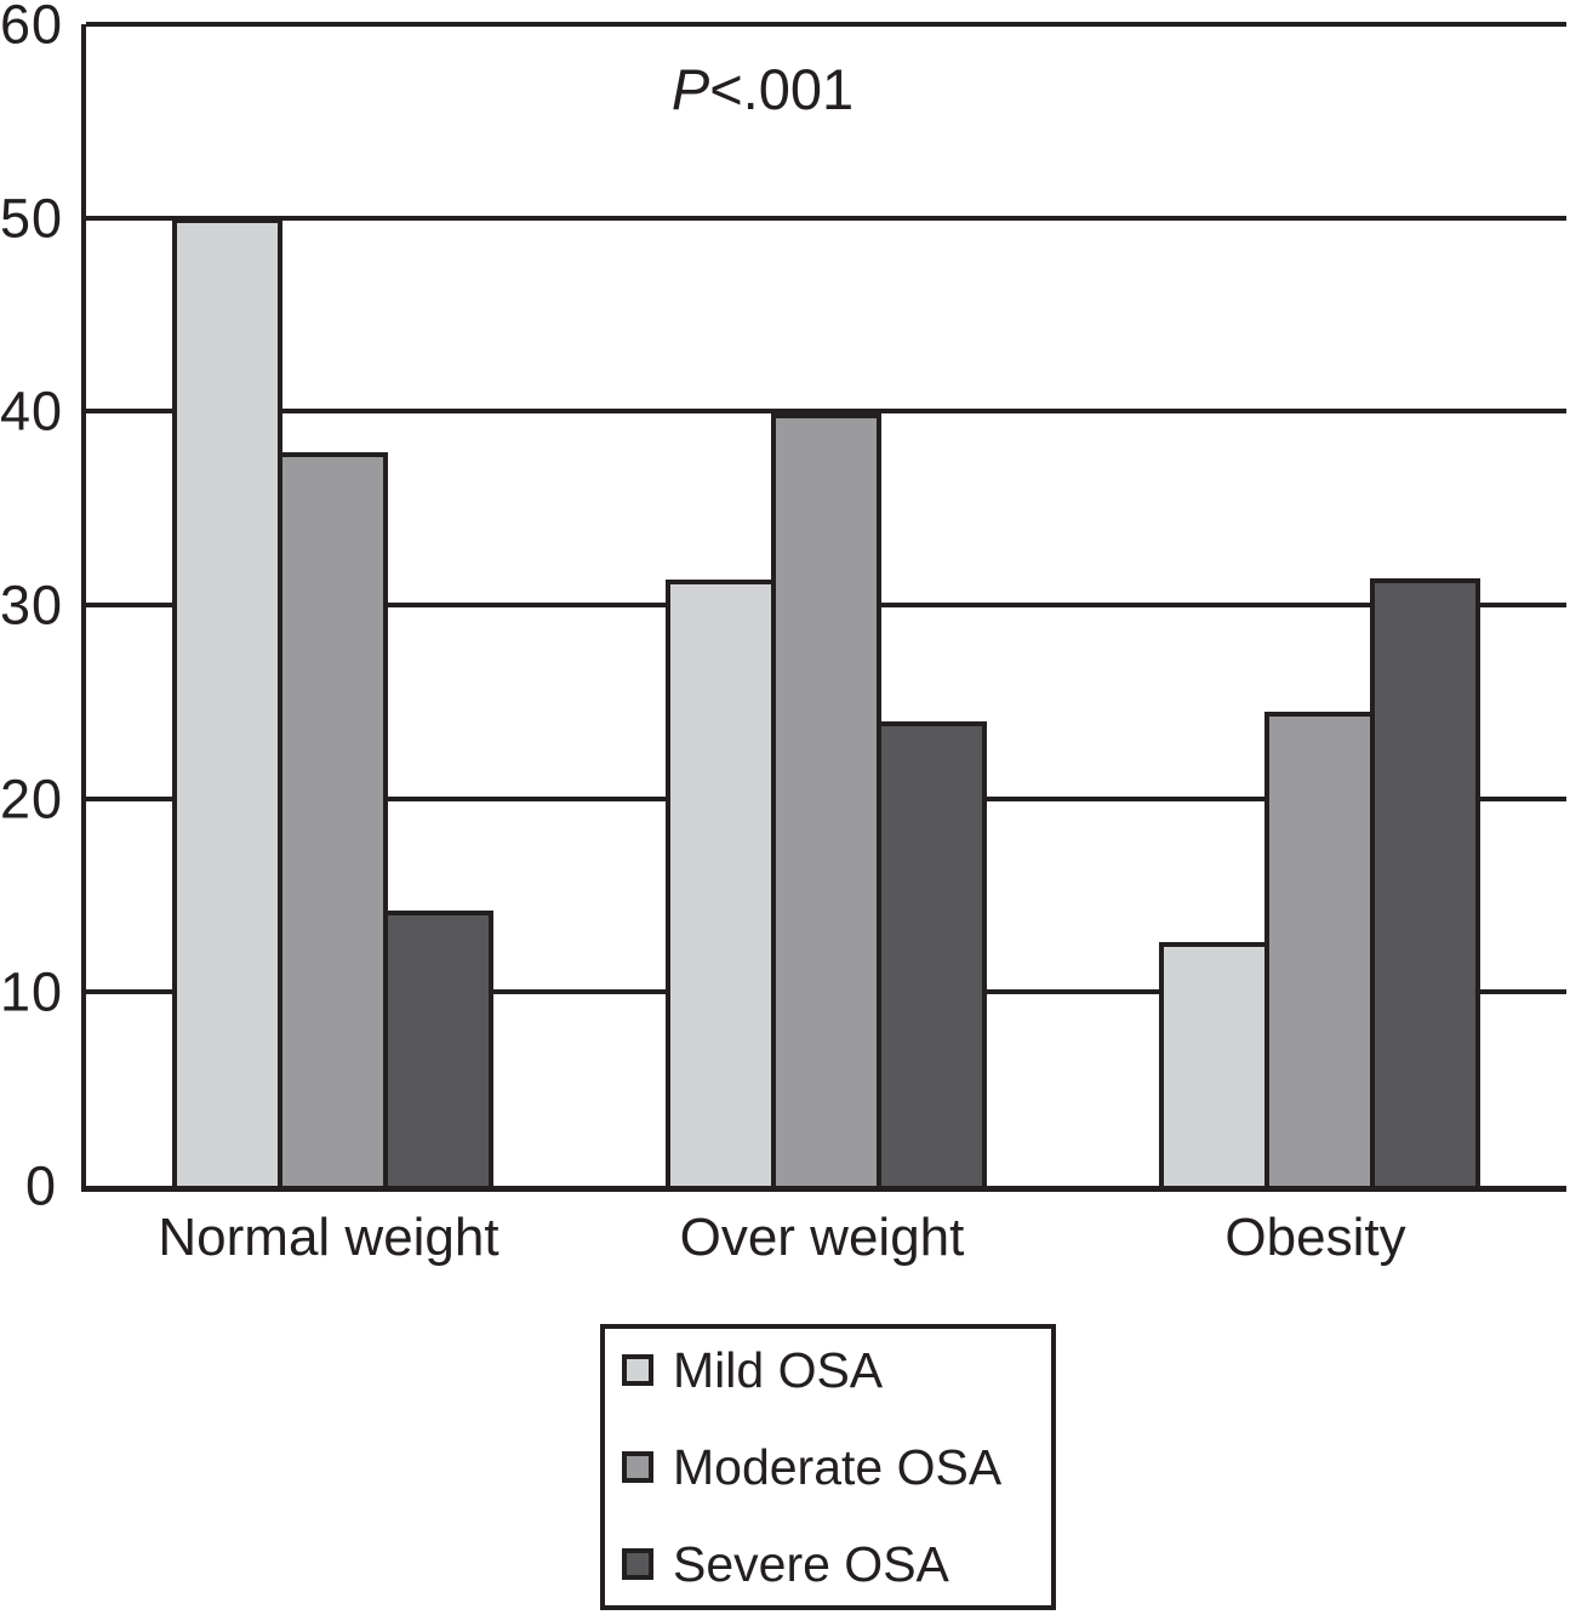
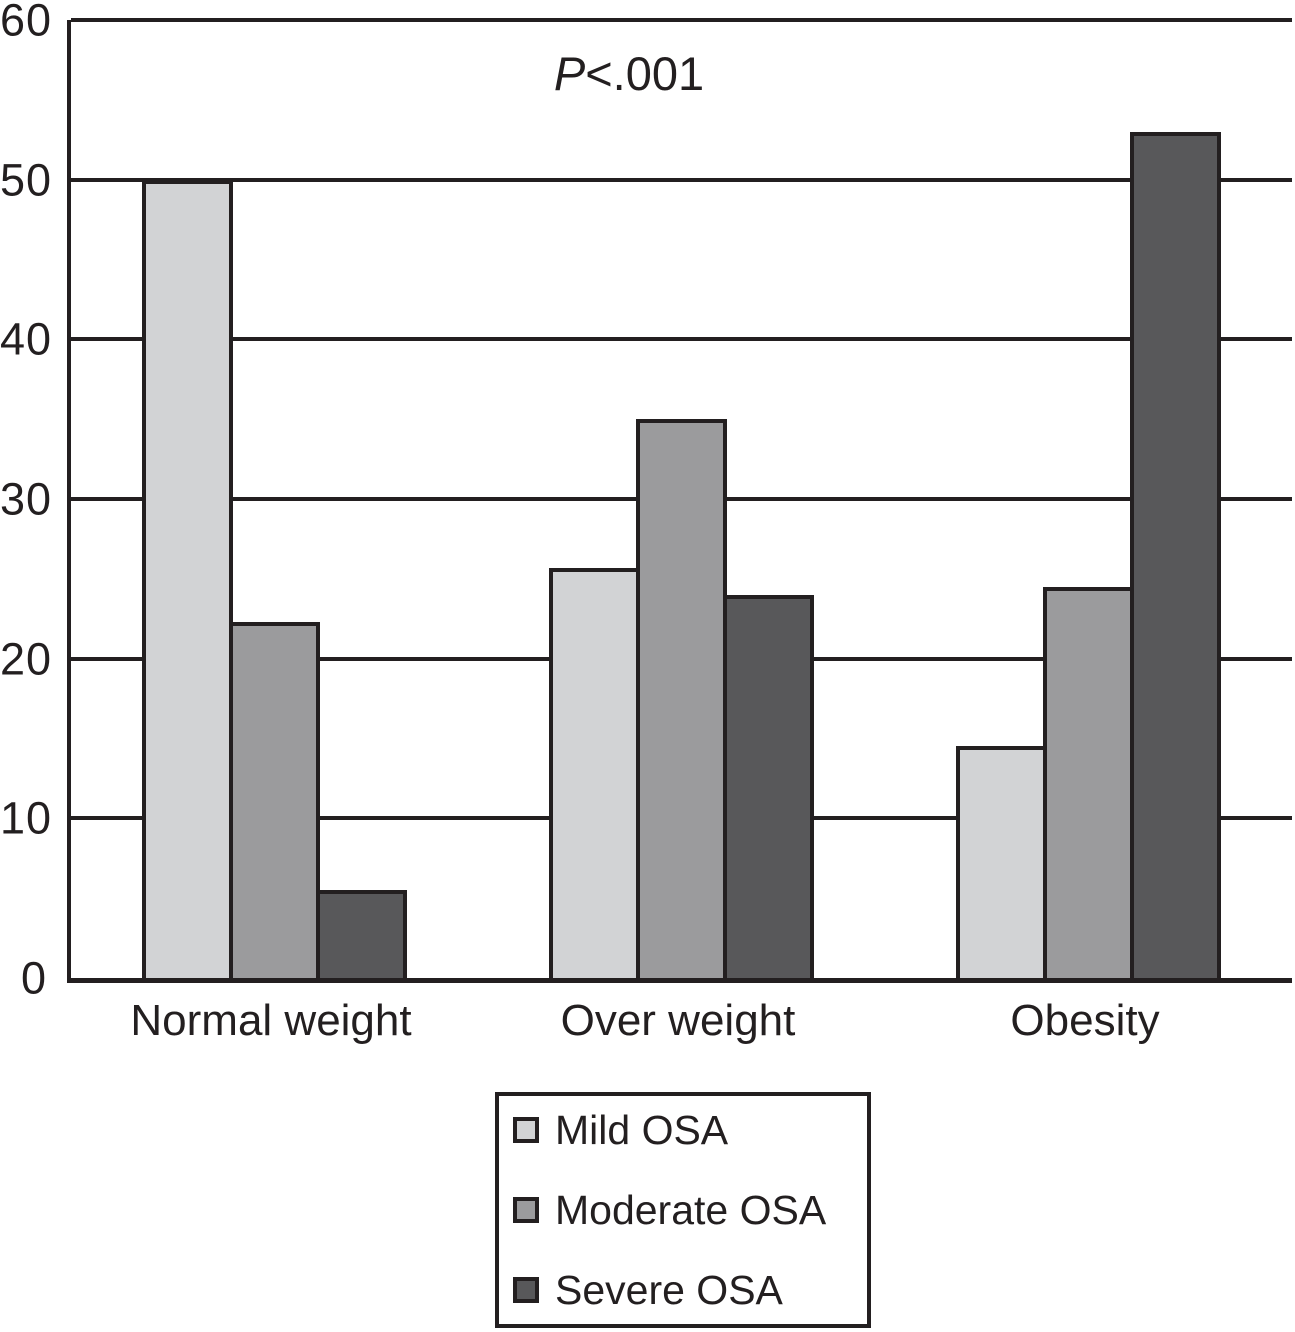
Moderate OSA/Normal weight: 37.9 -> 22.3
Severe OSA/Normal weight: 14.2 -> 5.5
Mild OSA/Over weight: 31.3 -> 25.7
Moderate OSA/Over weight: 39.9 -> 35.0
Mild OSA/Obesity: 12.6 -> 14.5
Severe OSA/Obesity: 31.4 -> 53.0
